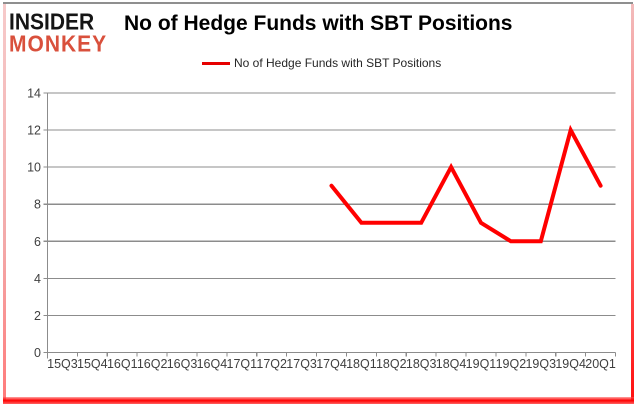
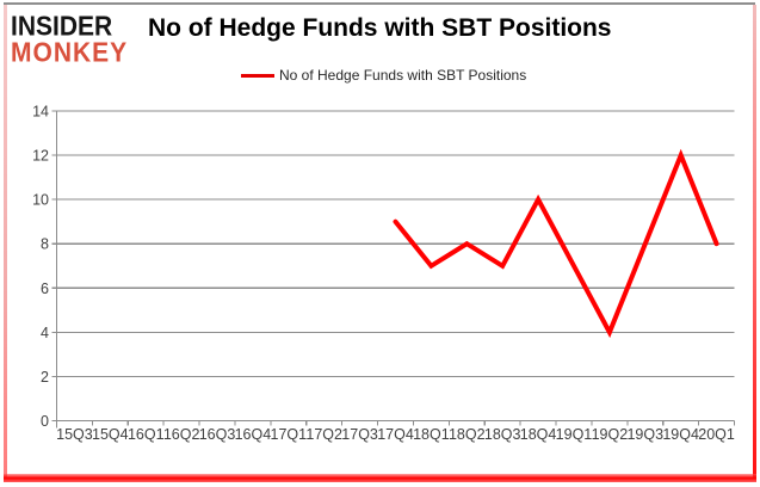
18Q2: 7 -> 8
19Q2: 6 -> 4
19Q3: 6 -> 8
20Q1: 9 -> 8
